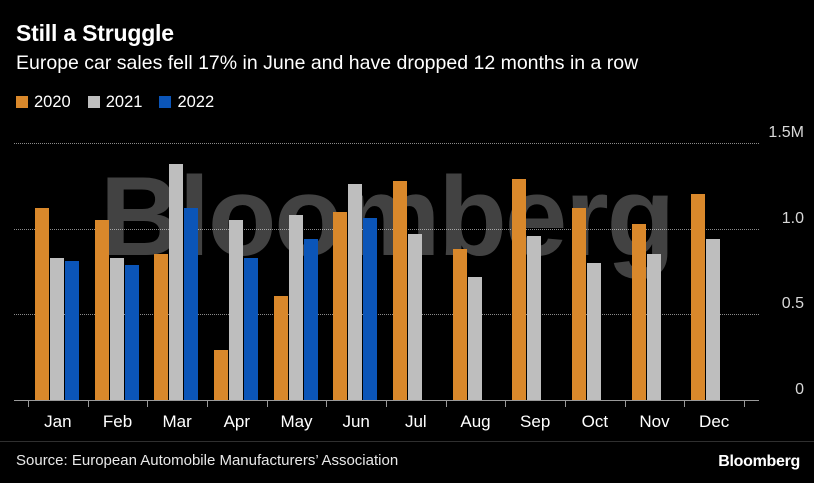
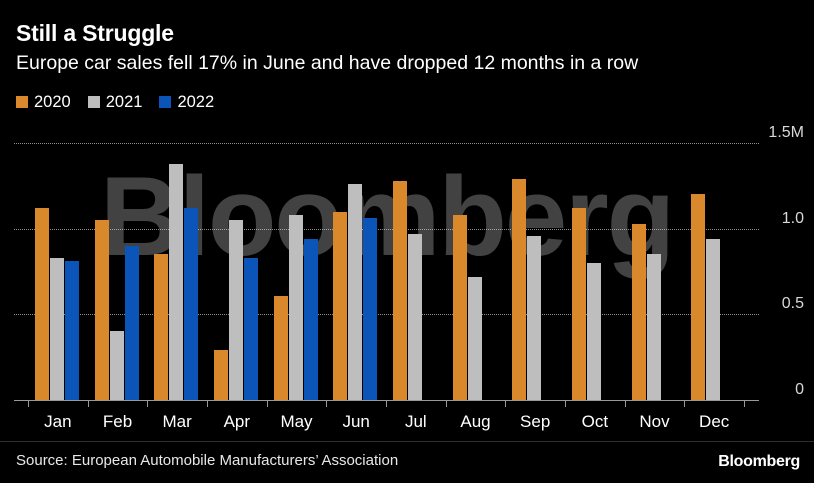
2021/Feb: 0.83M -> 0.40M
2022/Feb: 0.79M -> 0.90M
2020/Aug: 0.88M -> 1.08M
